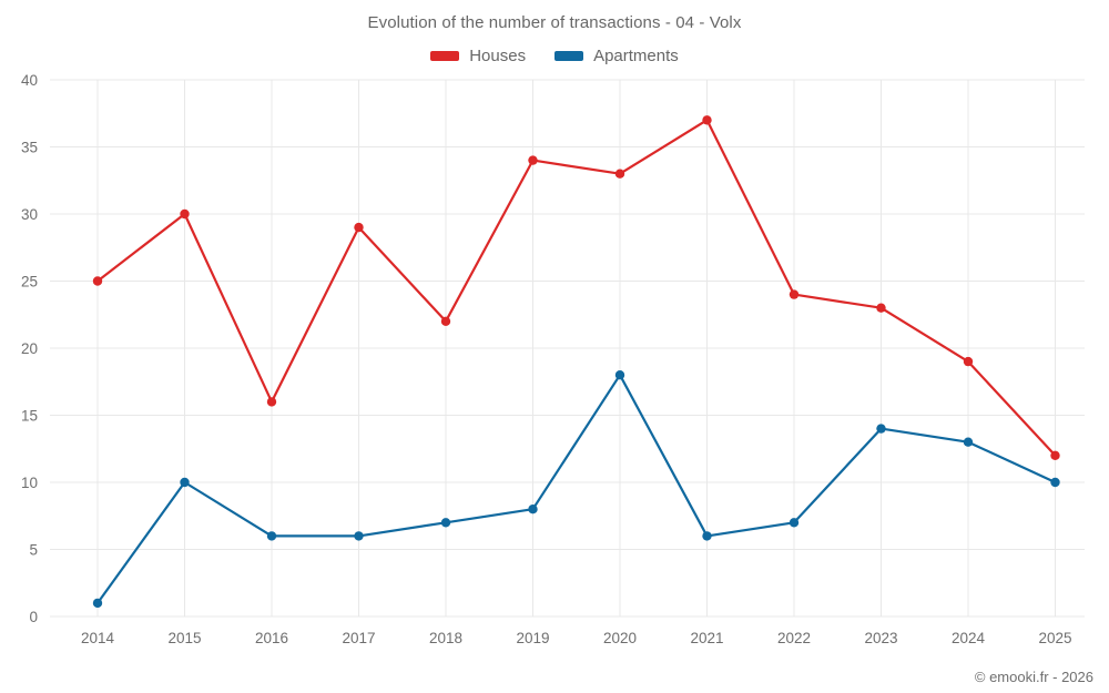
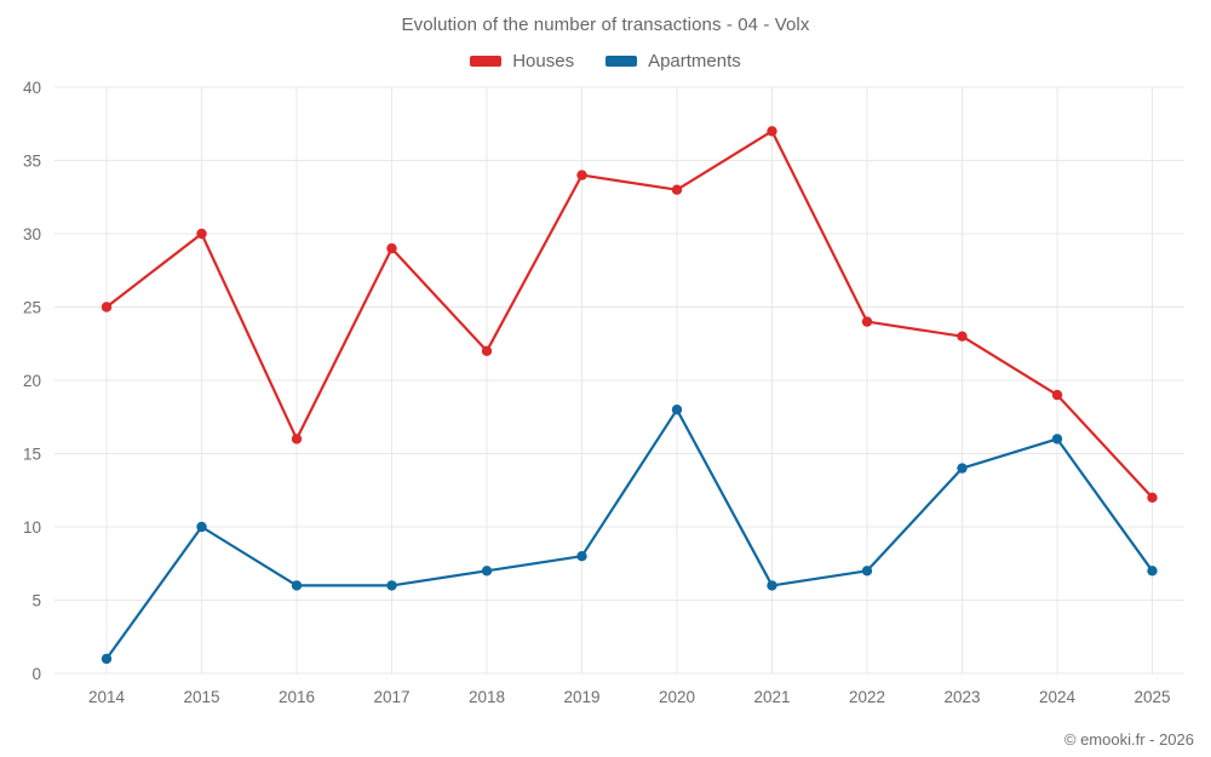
Apartments/2024: 13 -> 16
Apartments/2025: 10 -> 7
